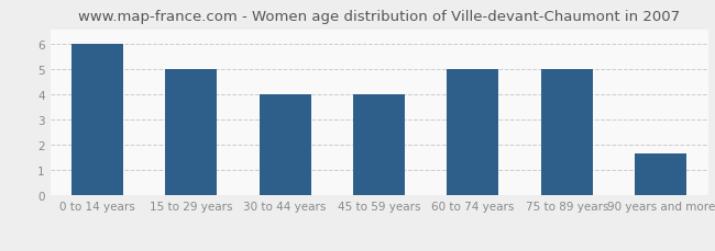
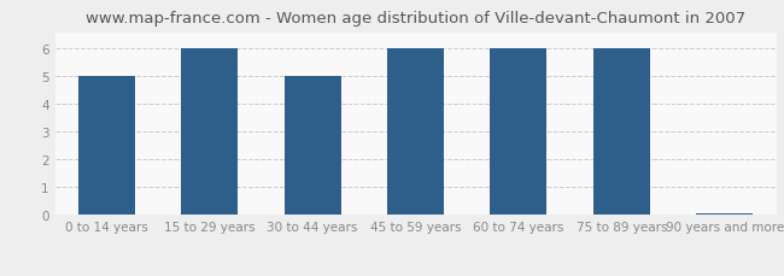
0 to 14 years: 6.00 -> 5.00
15 to 29 years: 5.00 -> 6.00
30 to 44 years: 4.00 -> 5.00
45 to 59 years: 4.00 -> 6.00
60 to 74 years: 5.00 -> 6.00
75 to 89 years: 5.00 -> 6.00
90 years and more: 1.65 -> 0.07
